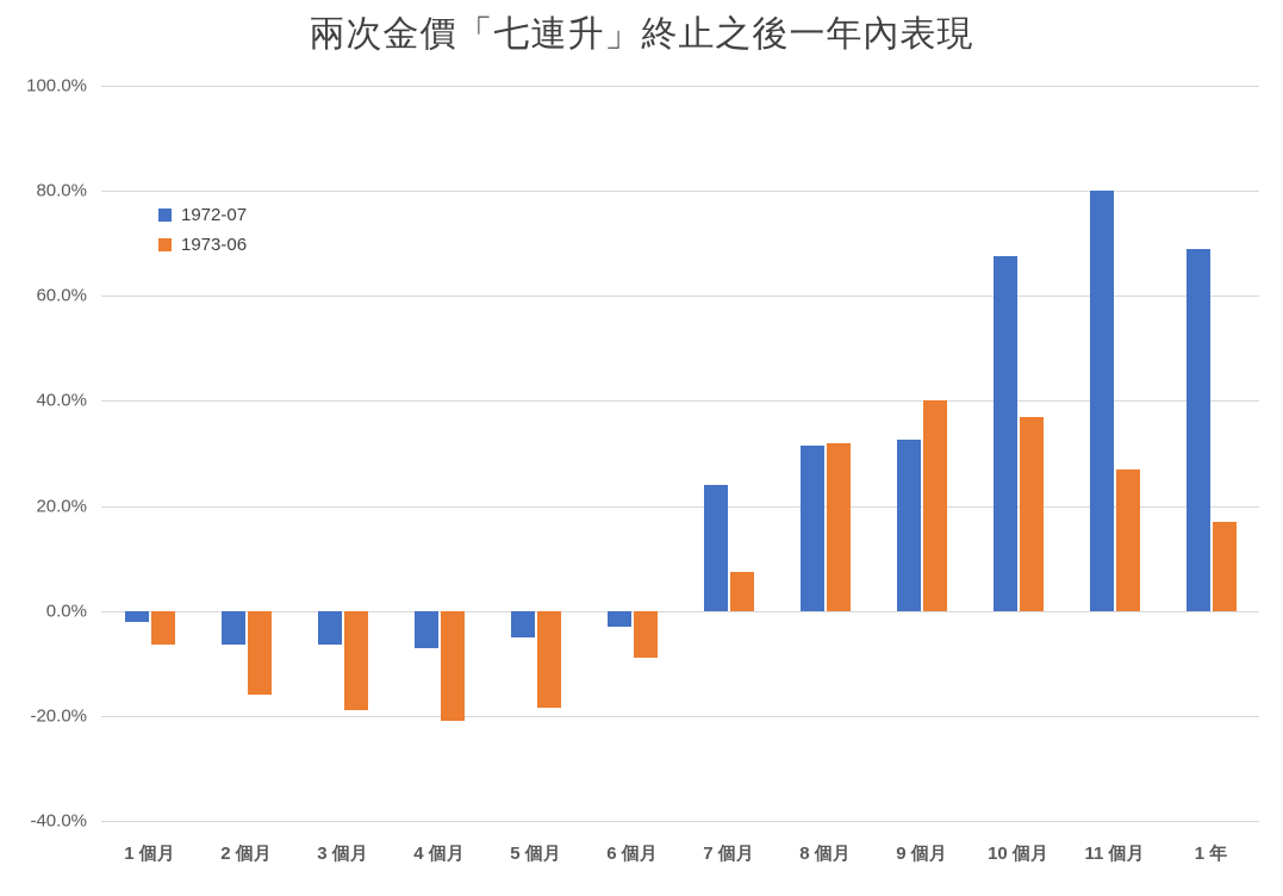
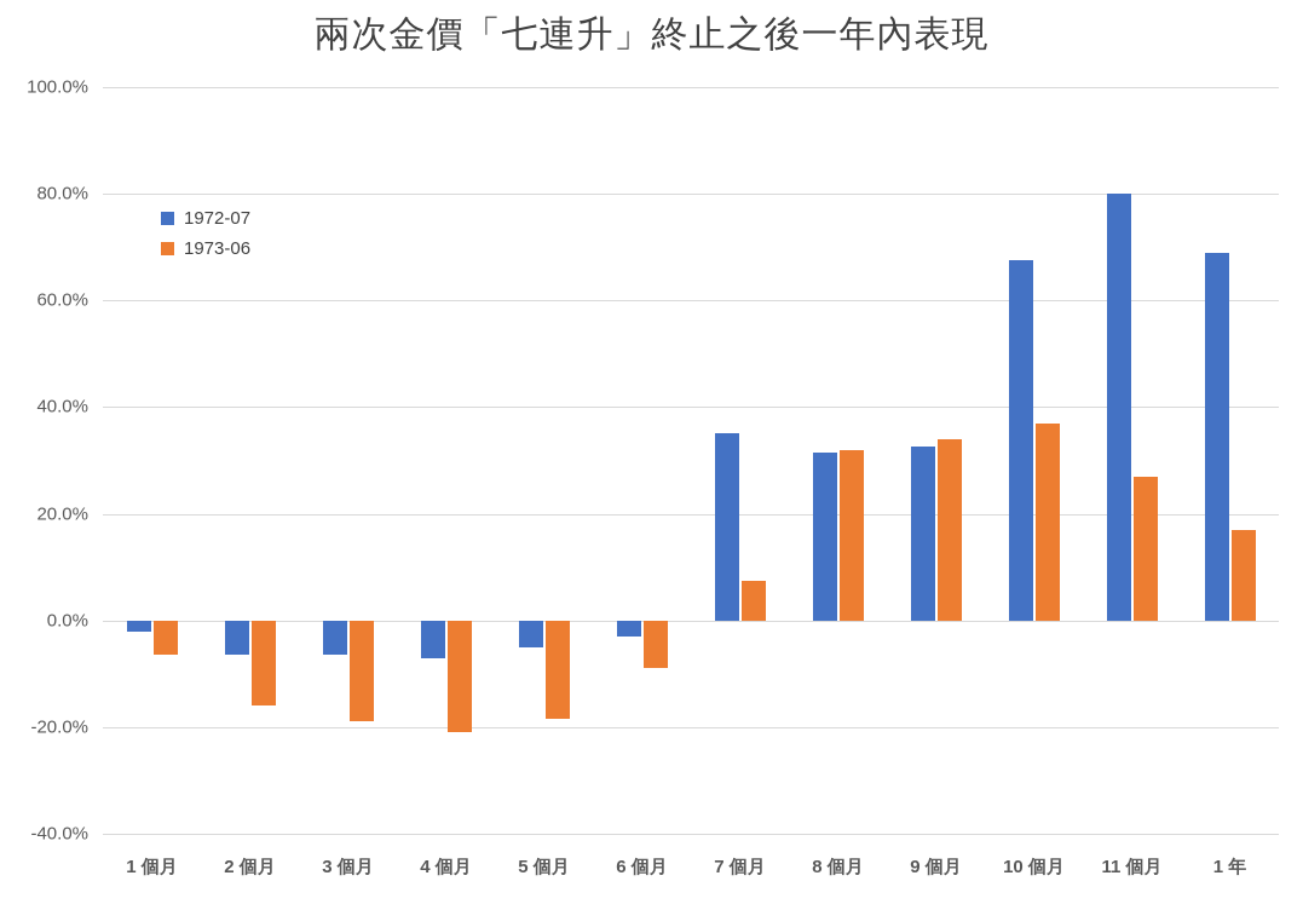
1972-07/7 個月: 24% -> 35%
1973-06/9 個月: 40% -> 34%
